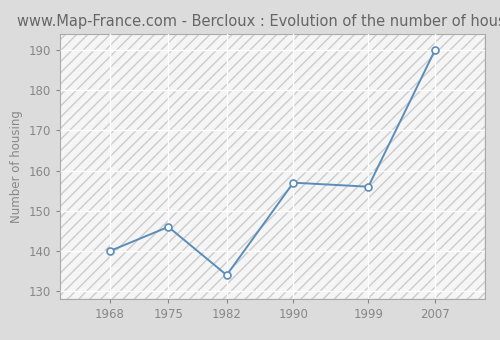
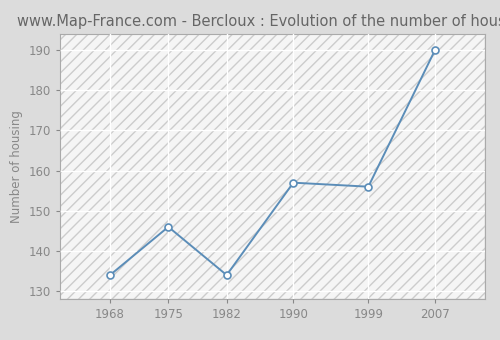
1968: 140 -> 134
